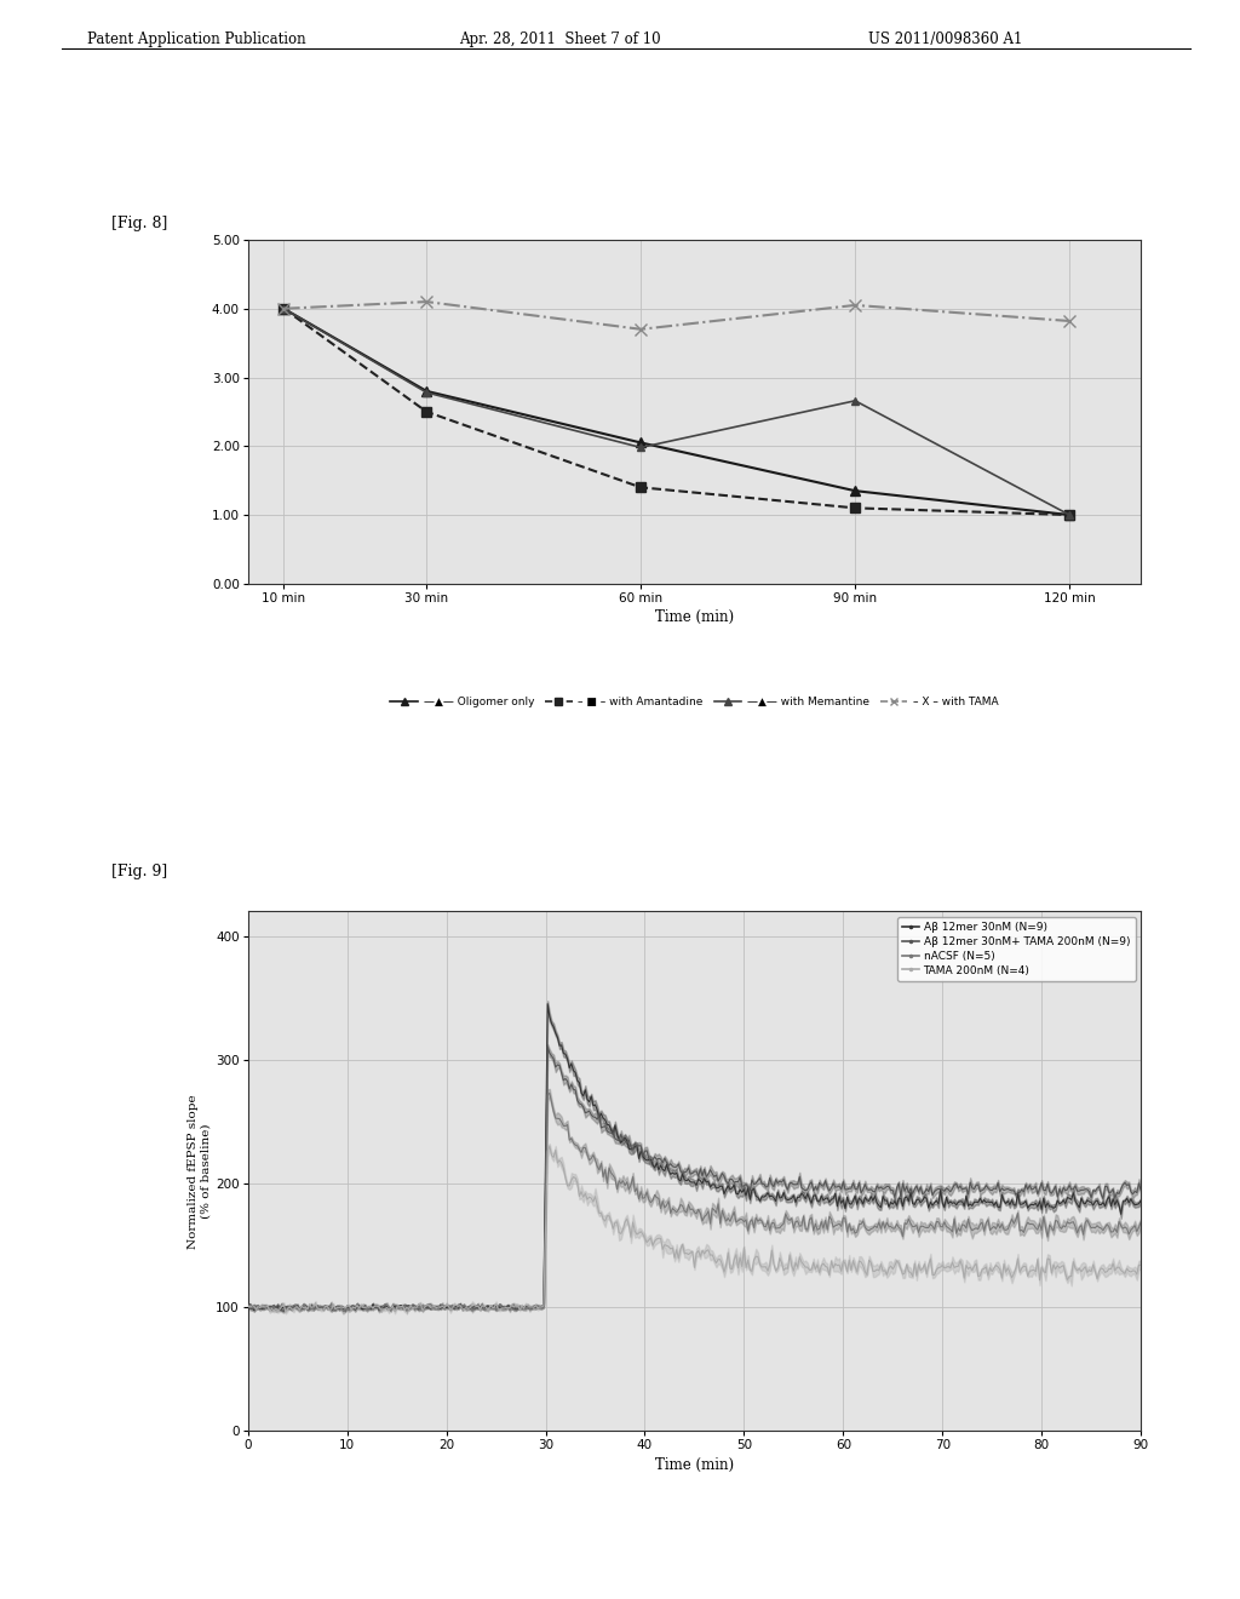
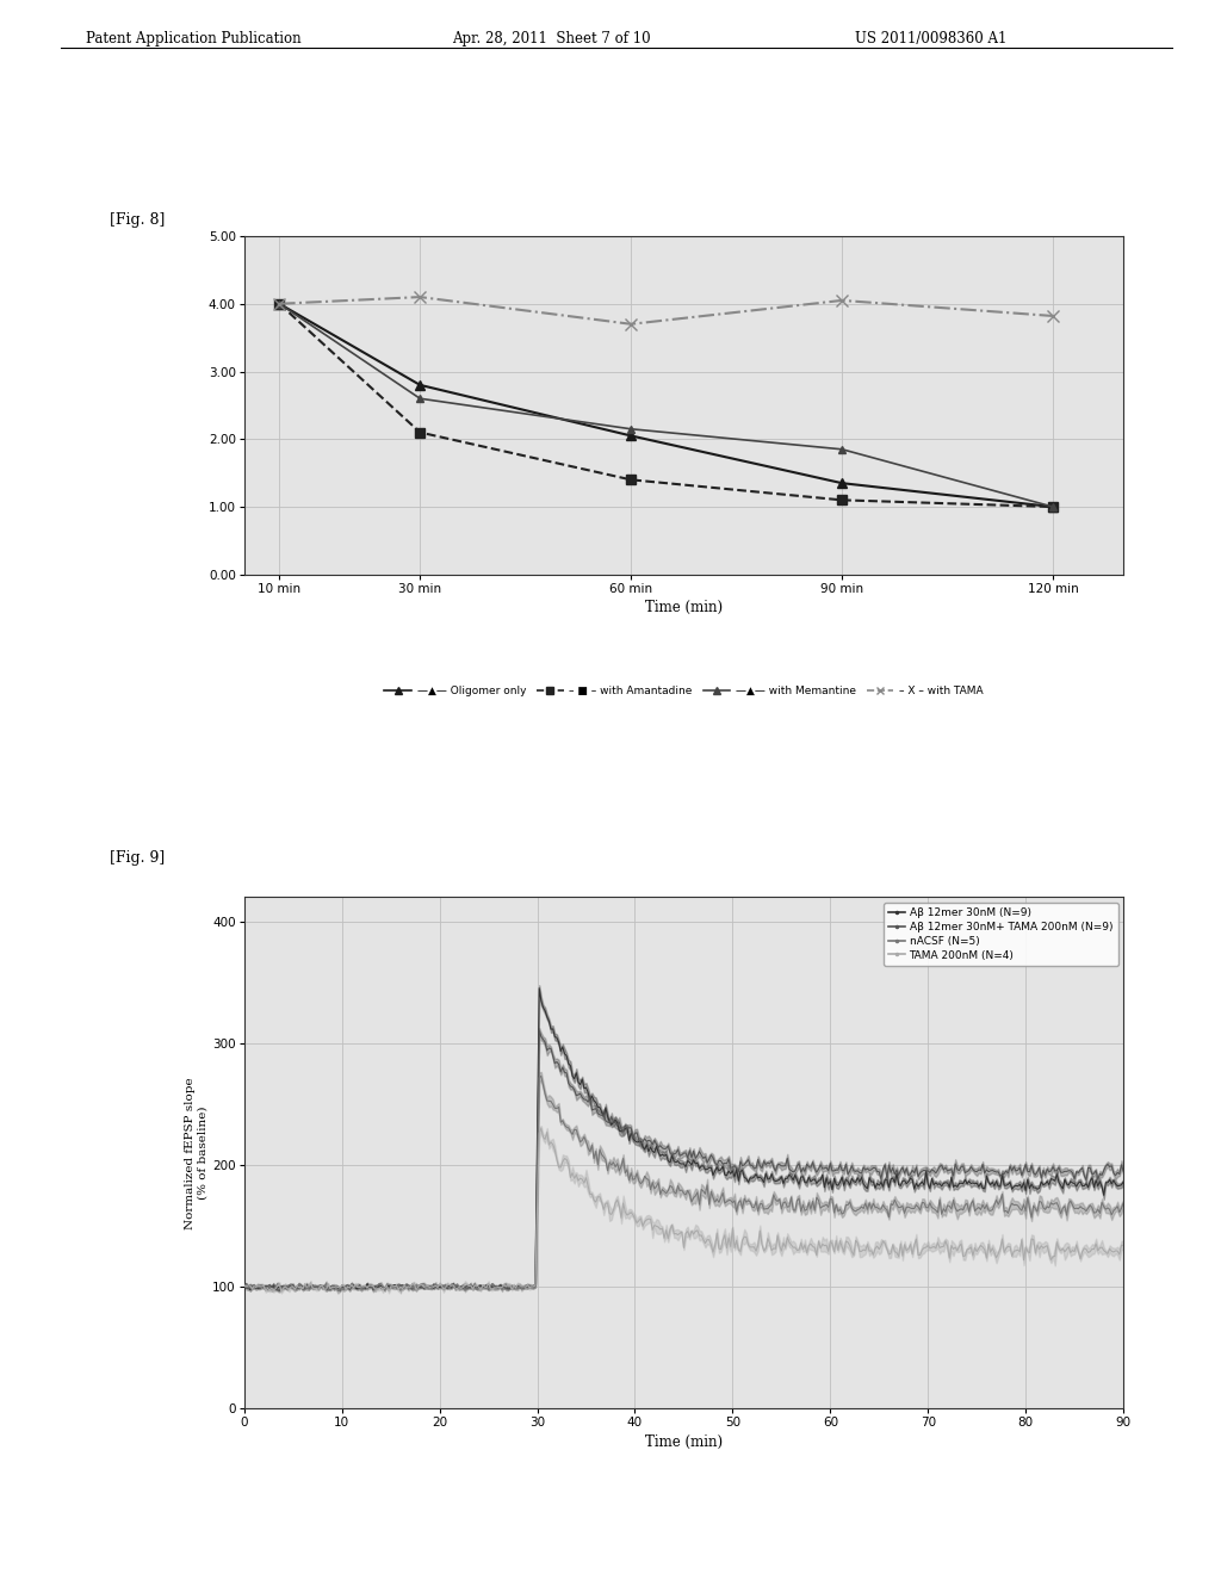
– ■ – with Amantadine/30 min: 2.5 -> 2.1
—▲— with Memantine/30 min: 2.78 -> 2.60
—▲— with Memantine/60 min: 1.98 -> 2.15
—▲— with Memantine/90 min: 2.66 -> 1.85
